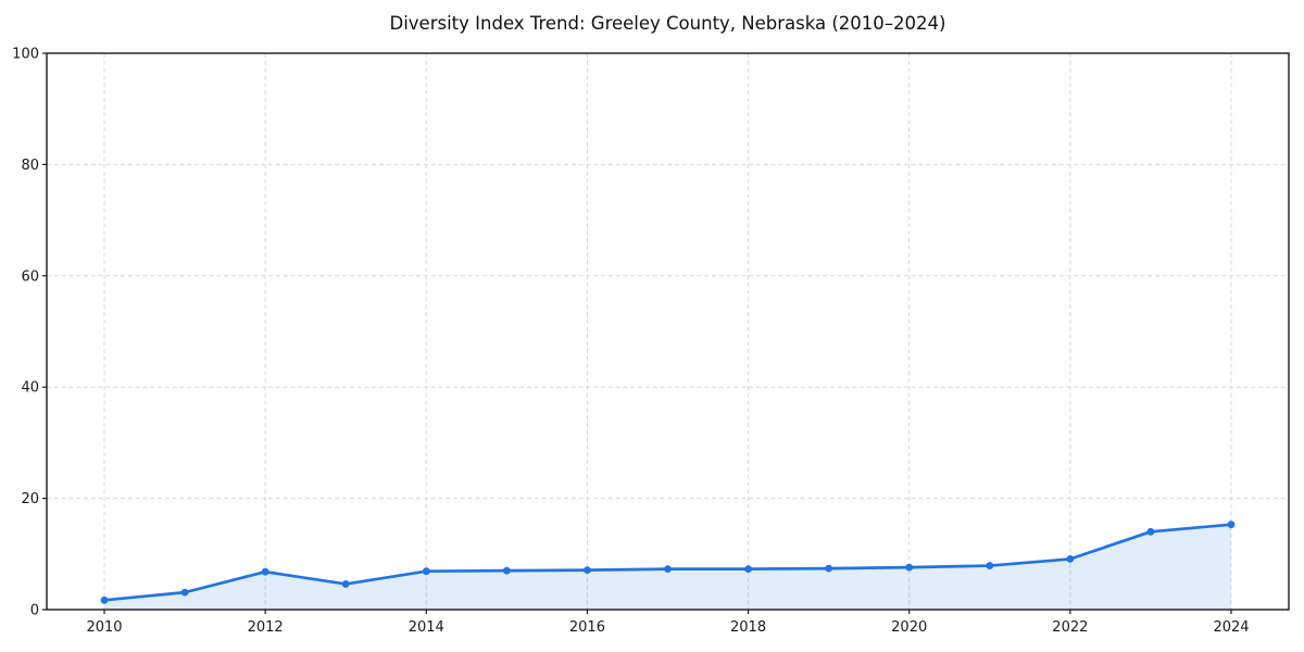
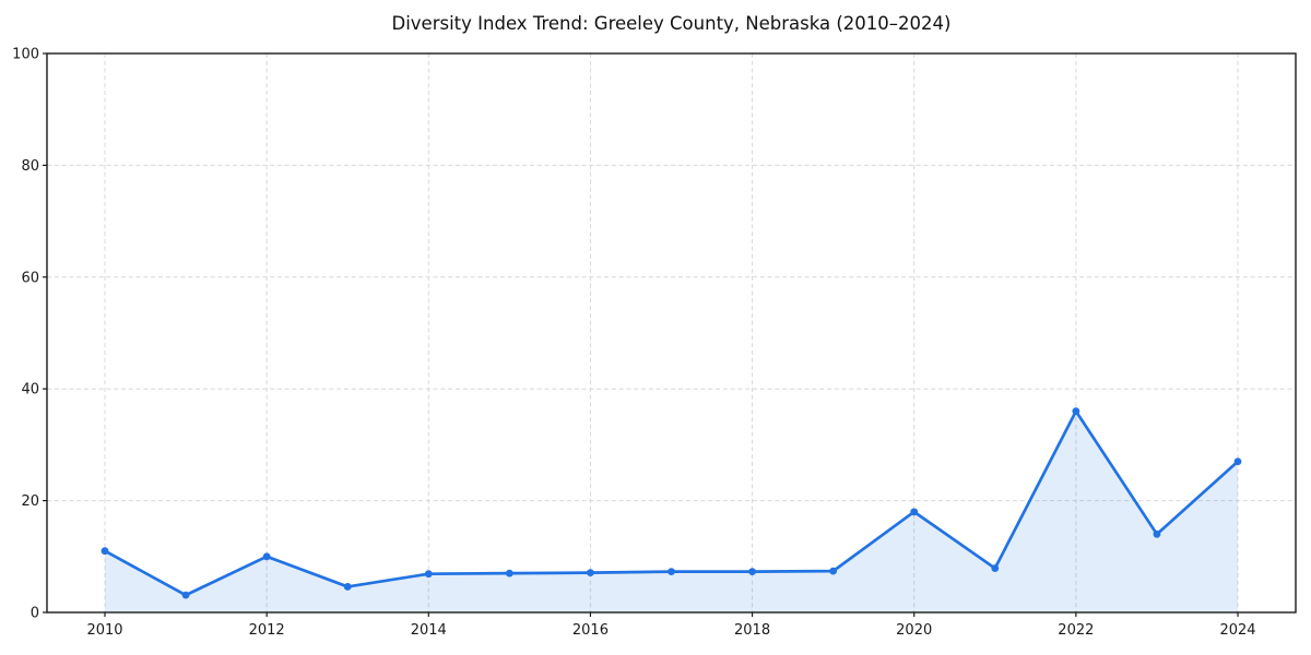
2010: 2 -> 11
2012: 7 -> 10
2020: 8 -> 18
2022: 9 -> 36
2024: 15 -> 27
